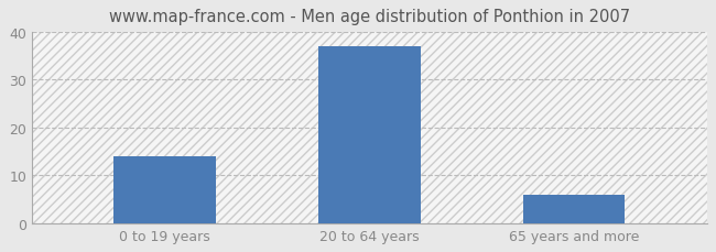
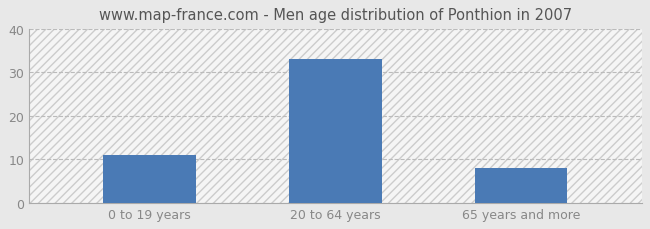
0 to 19 years: 14 -> 11
20 to 64 years: 37 -> 33
65 years and more: 6 -> 8
